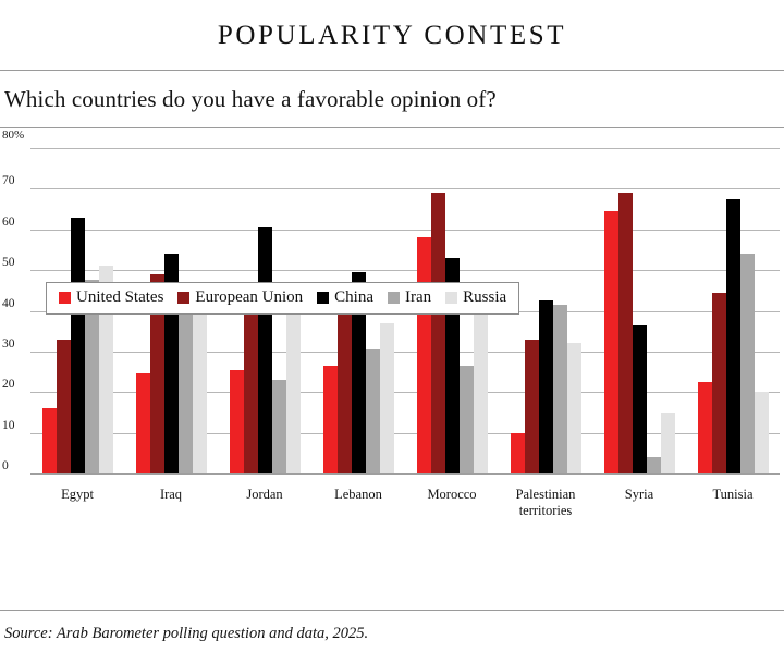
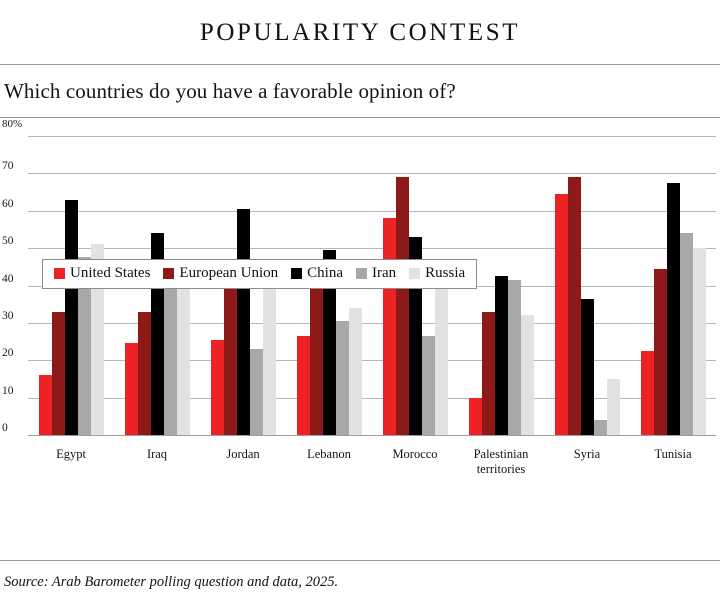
European Union/Iraq: 49 -> 33
Russia/Lebanon: 37 -> 34
Russia/Tunisia: 20 -> 50
